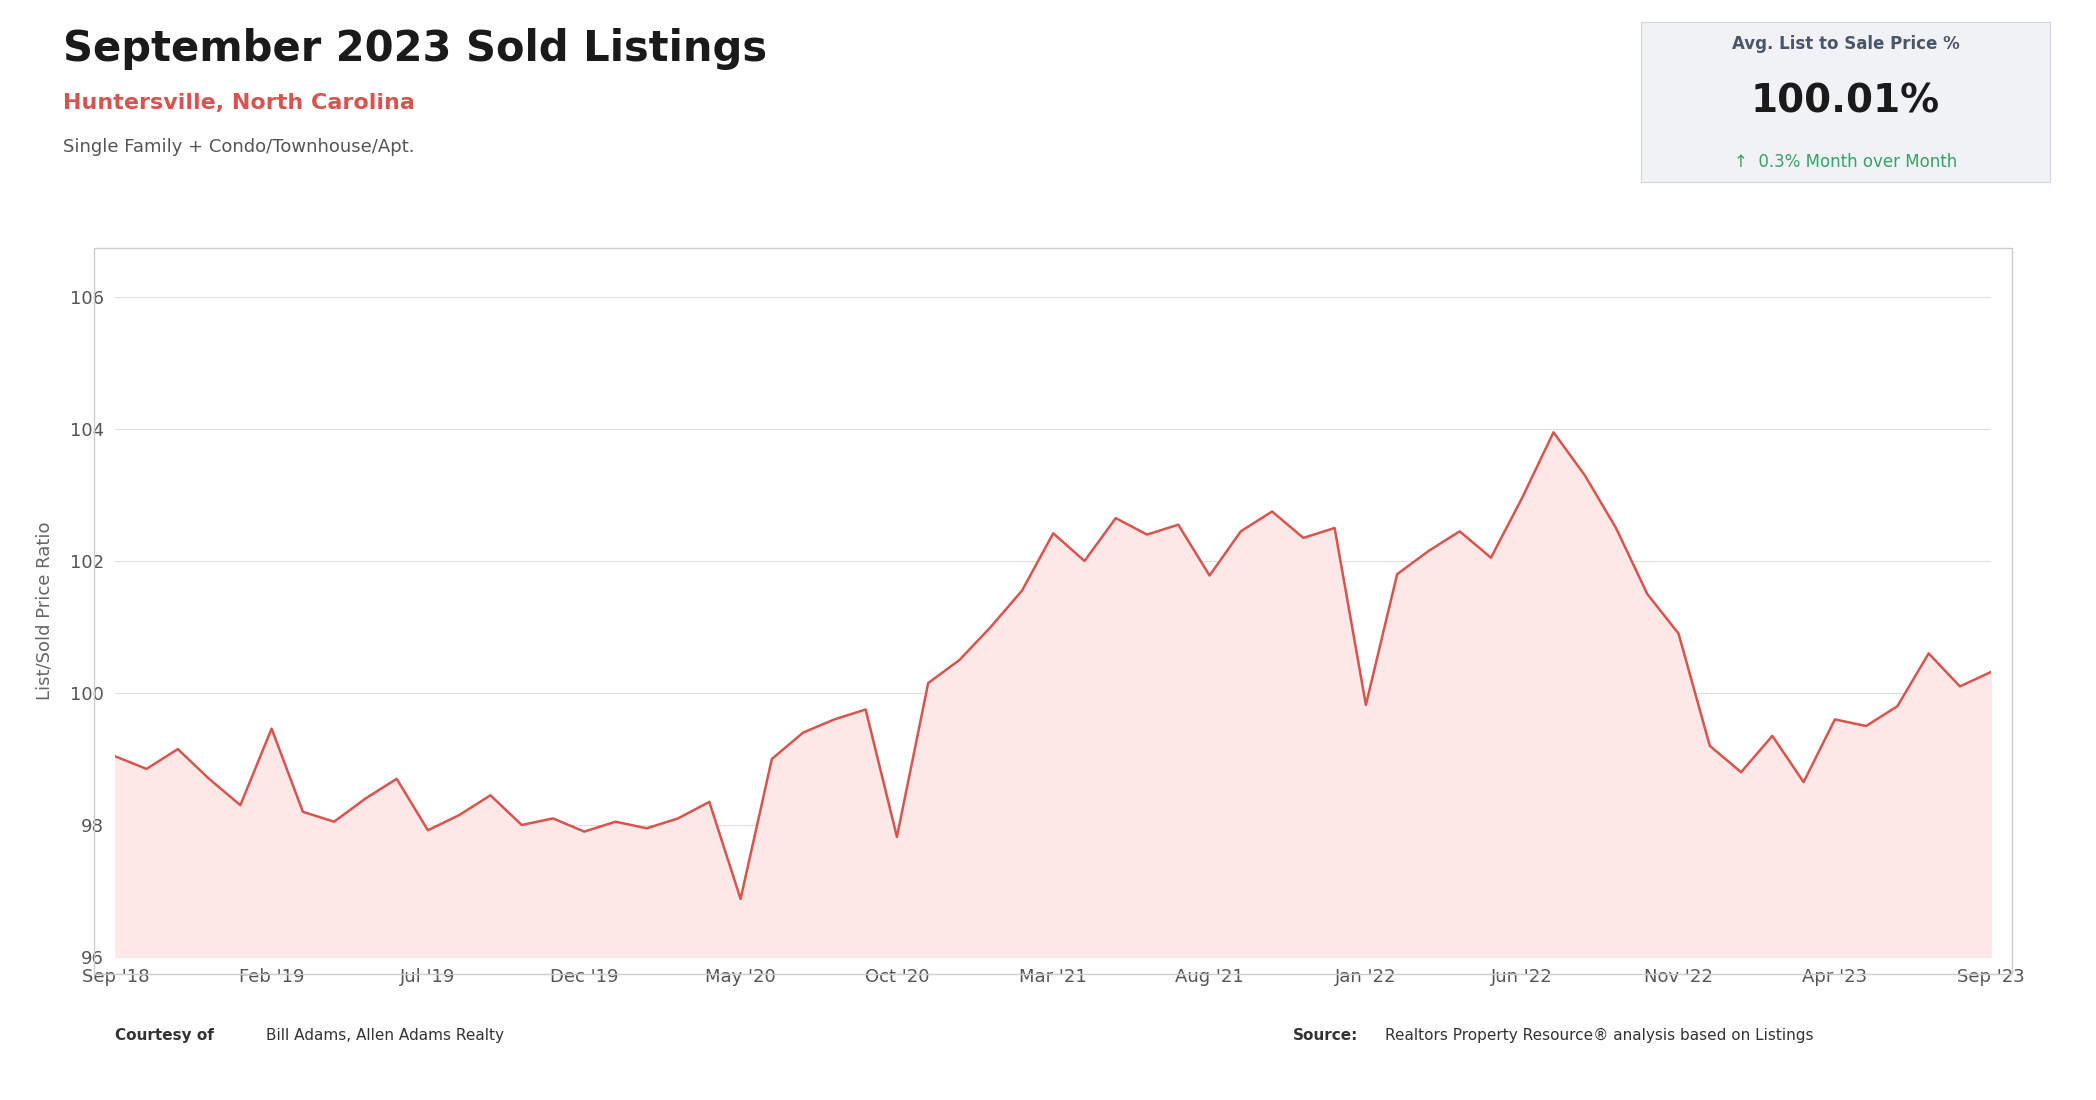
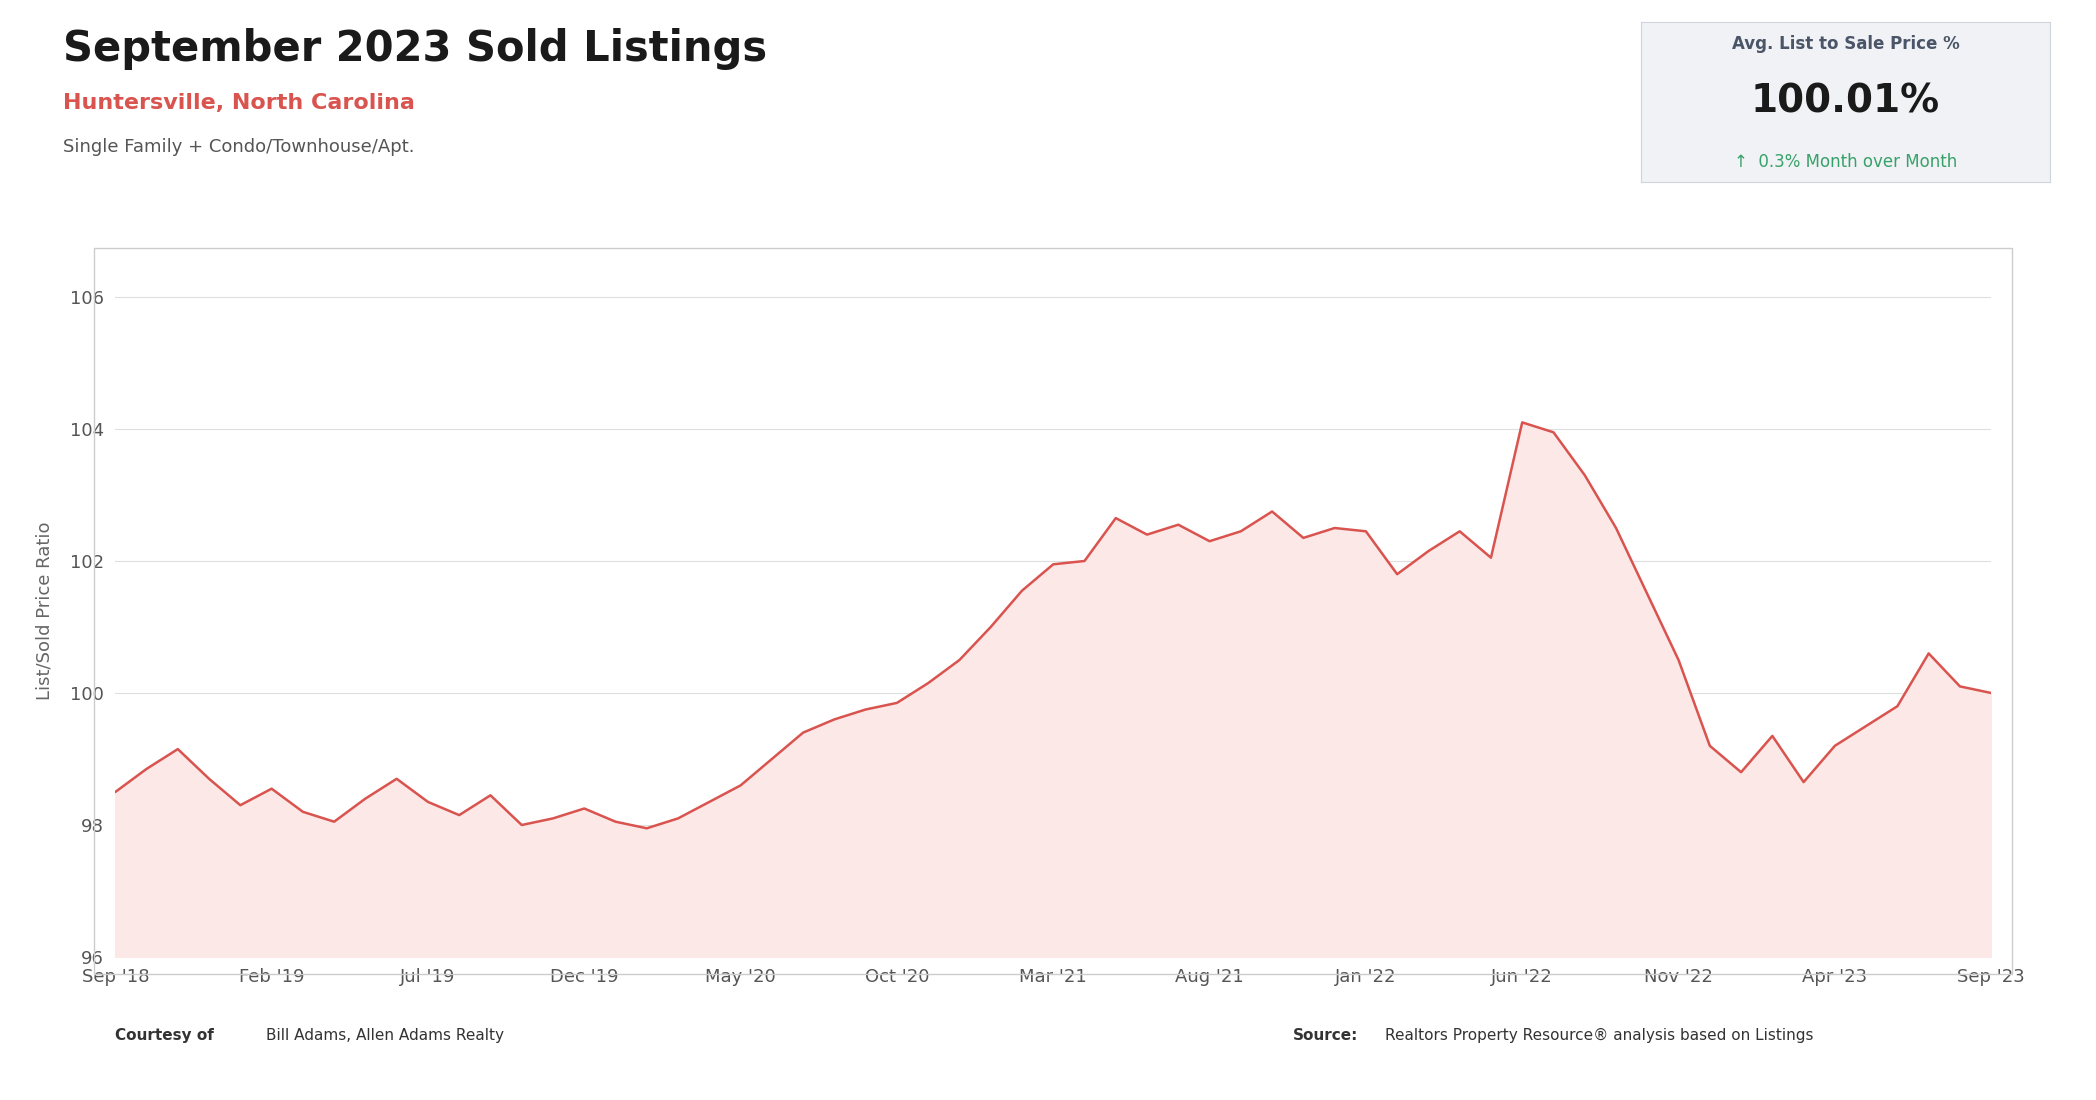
Sep '18: 99.04 -> 98.50
Feb '19: 99.46 -> 98.55
Jul '19: 97.92 -> 98.35
Dec '19: 97.90 -> 98.25
May '20: 96.88 -> 98.60
Oct '20: 97.82 -> 99.85
Mar '21: 102.42 -> 101.95
Aug '21: 101.78 -> 102.30
Jan '22: 99.82 -> 102.45
Jun '22: 102.96 -> 104.10
Nov '22: 100.90 -> 100.50
Apr '23: 99.60 -> 99.20
Sep '23: 100.32 -> 100.00
